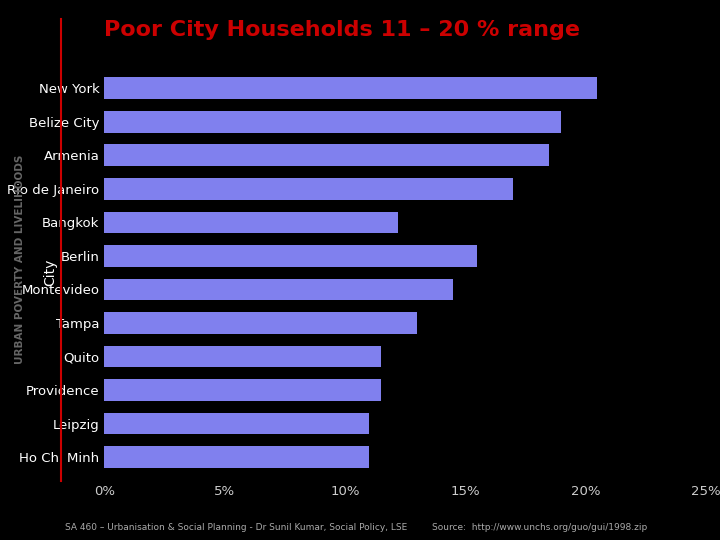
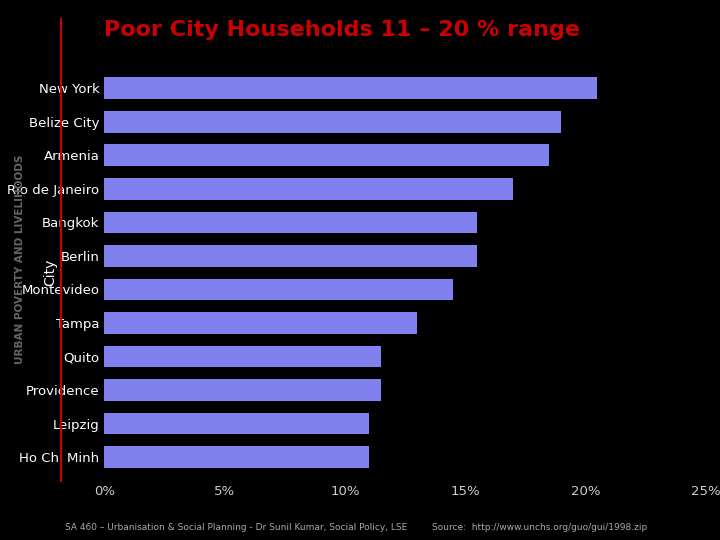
Bangkok: 12.2% -> 15.5%
